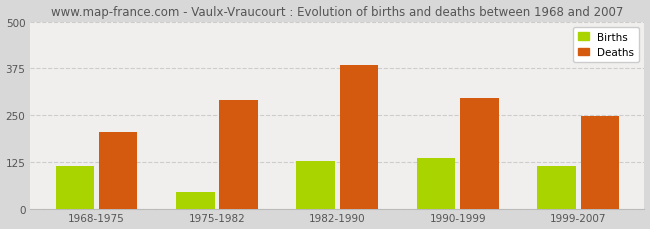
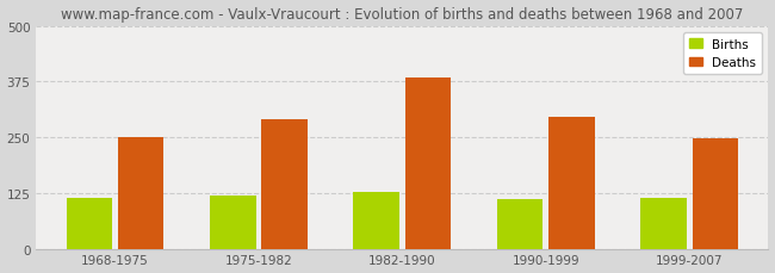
Deaths/1968-1975: 205 -> 250
Births/1975-1982: 45 -> 120
Births/1990-1999: 135 -> 110
